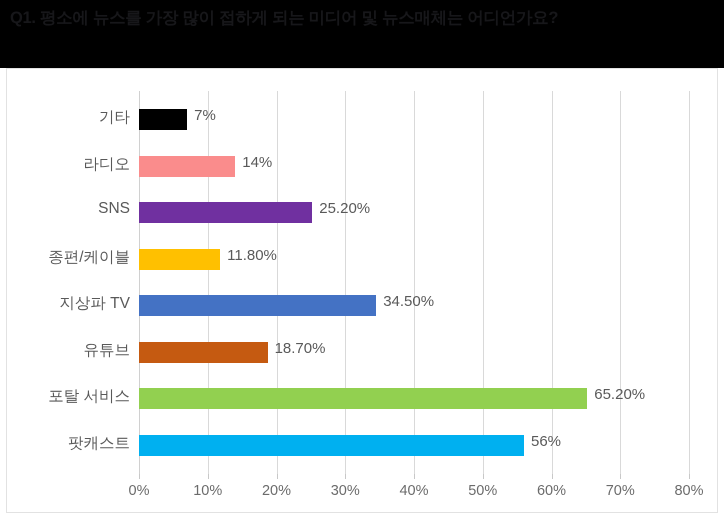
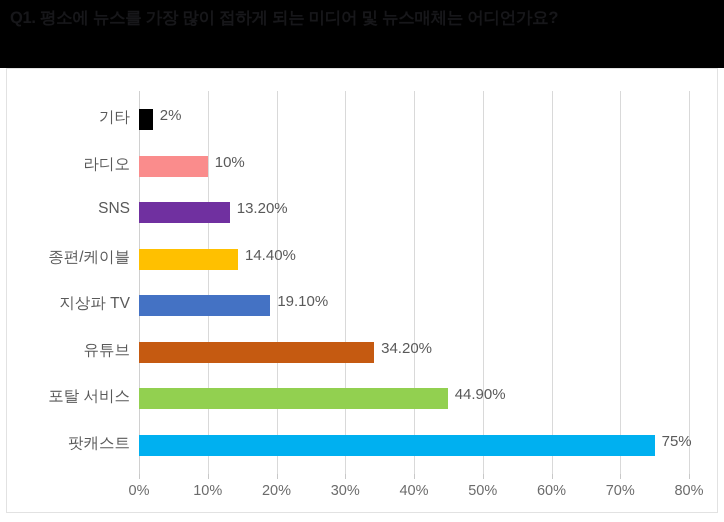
기타: 7% -> 2%
라디오: 14% -> 10%
SNS: 25.20% -> 13.20%
종편/케이블: 11.80% -> 14.40%
지상파 TV: 34.50% -> 19.10%
유튜브: 18.70% -> 34.20%
포탈 서비스: 65.20% -> 44.90%
팟캐스트: 56% -> 75%
